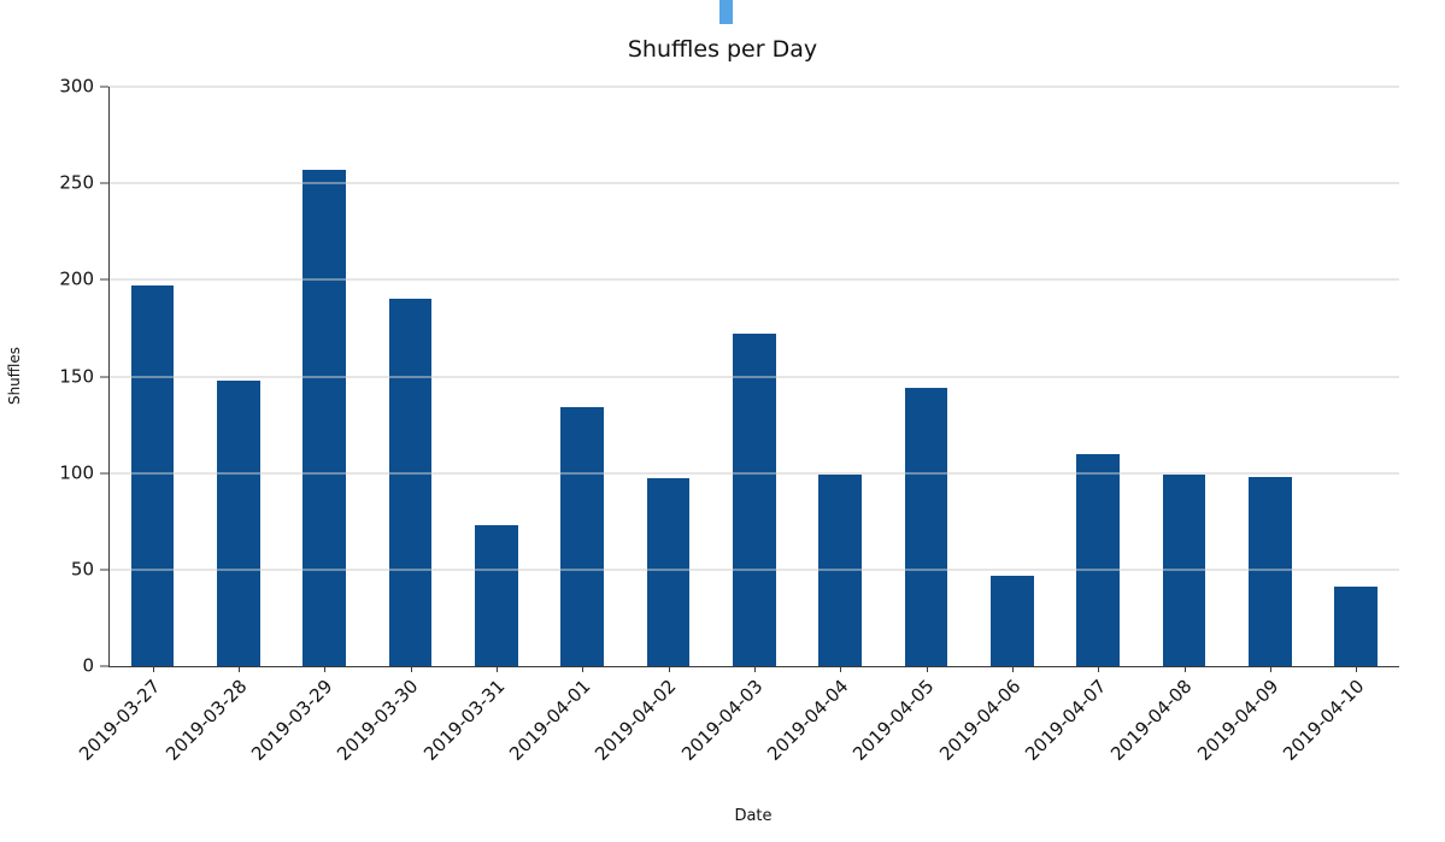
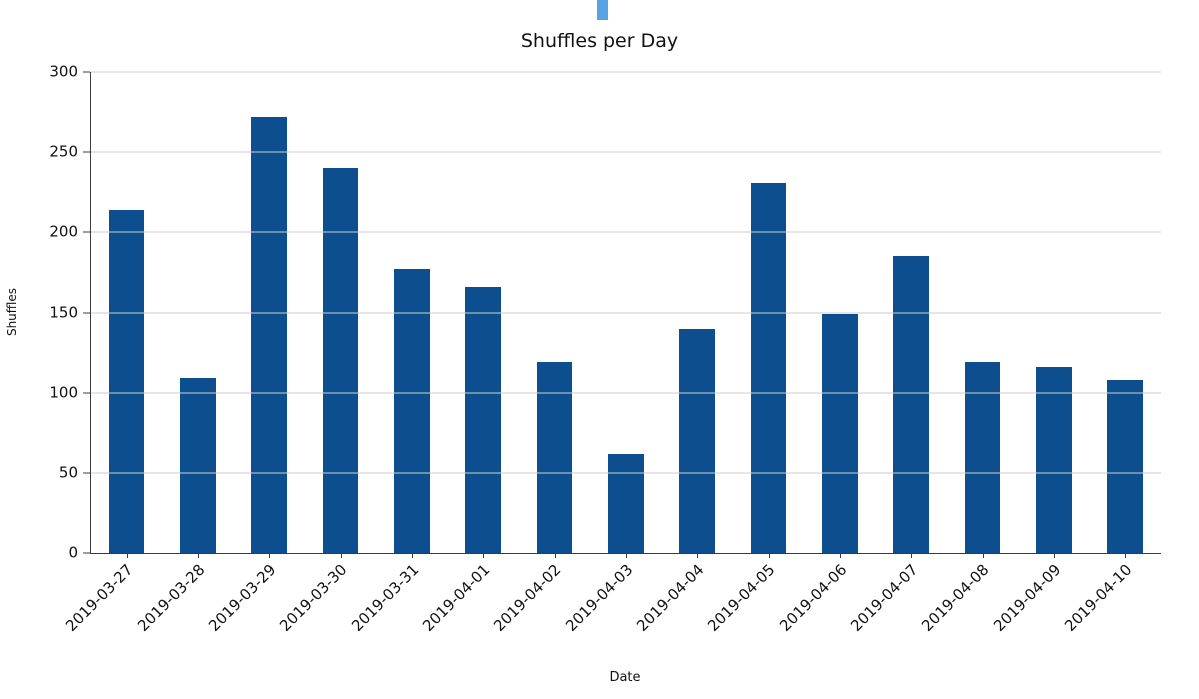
2019-03-27: 197 -> 214
2019-03-28: 148 -> 109
2019-03-29: 257 -> 272
2019-03-30: 190 -> 240
2019-03-31: 73 -> 177
2019-04-01: 134 -> 166
2019-04-02: 97 -> 119
2019-04-03: 172 -> 62
2019-04-04: 99 -> 140
2019-04-05: 144 -> 231
2019-04-06: 47 -> 149
2019-04-07: 110 -> 185
2019-04-08: 99 -> 119
2019-04-09: 98 -> 116
2019-04-10: 41 -> 108
